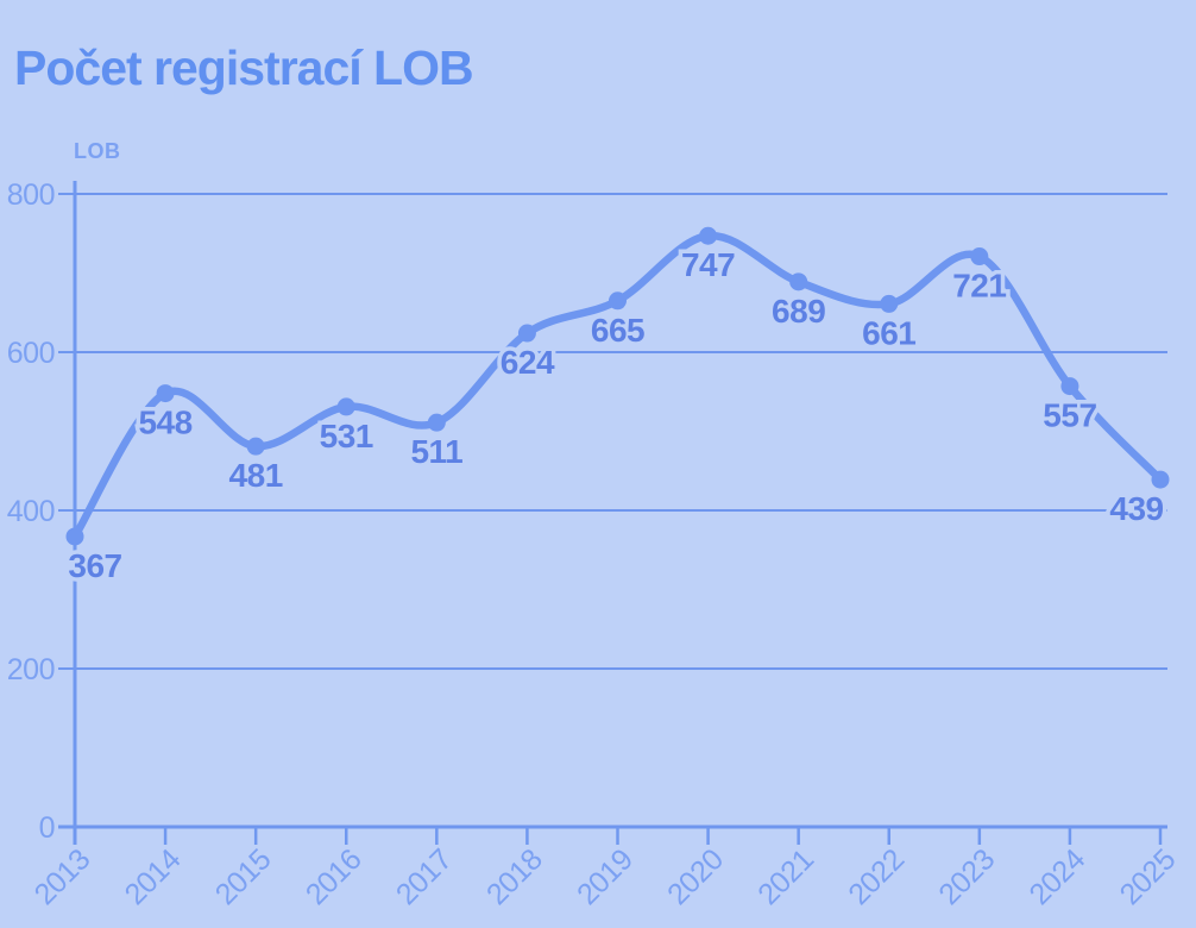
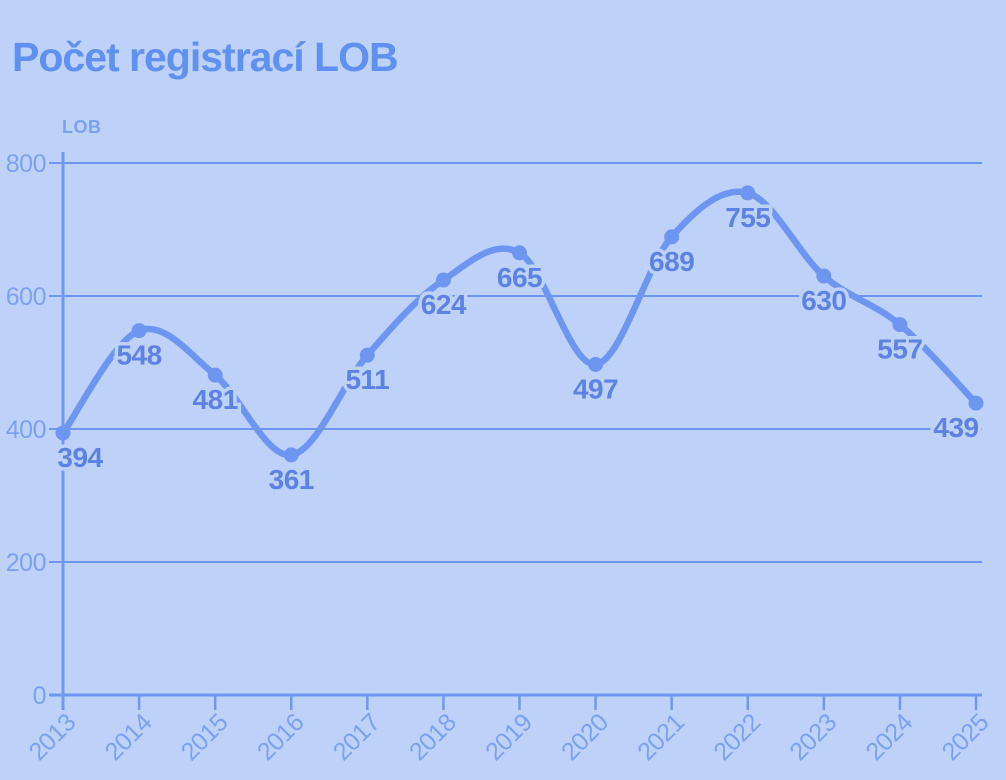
2013: 367 -> 394
2016: 531 -> 361
2020: 747 -> 497
2022: 661 -> 755
2023: 721 -> 630
